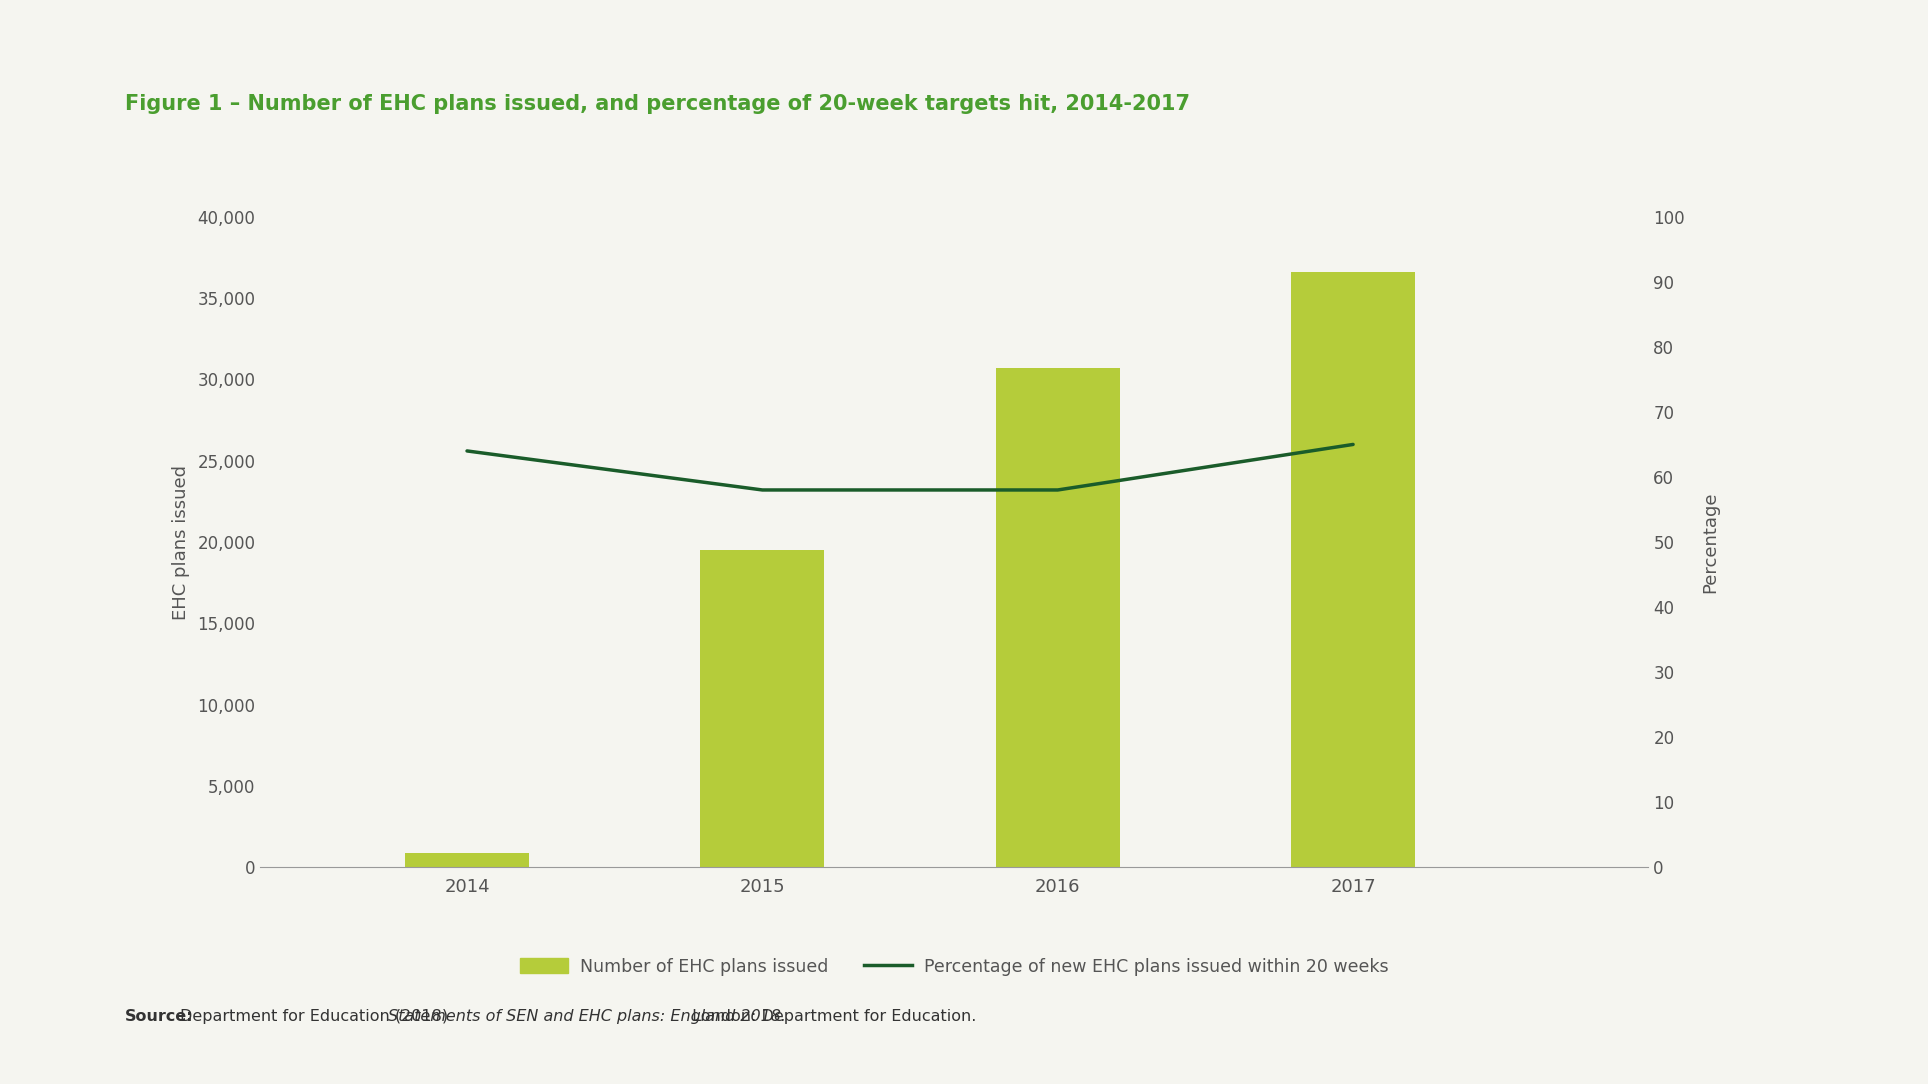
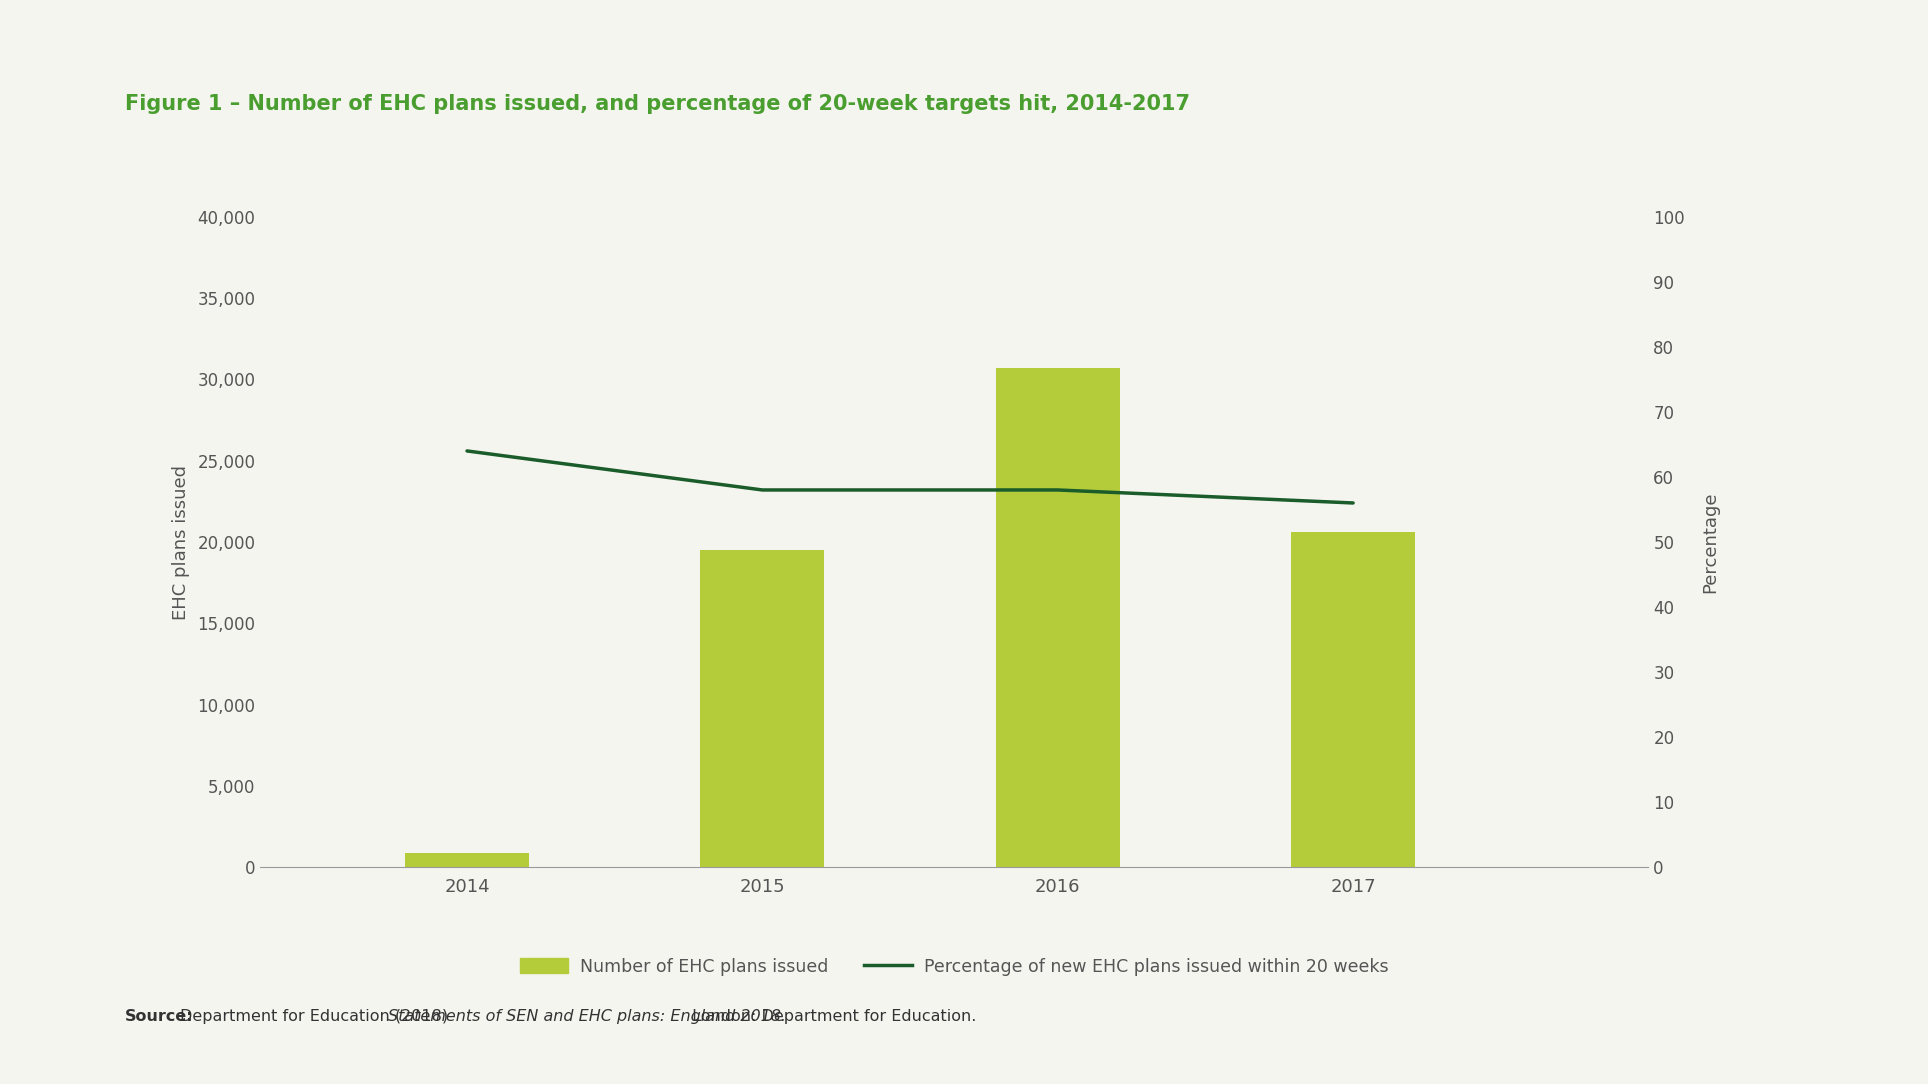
Number of EHC plans issued/2017: 36,600 -> 20,600
Percentage of new EHC plans issued within 20 weeks/2017: 65 -> 56
